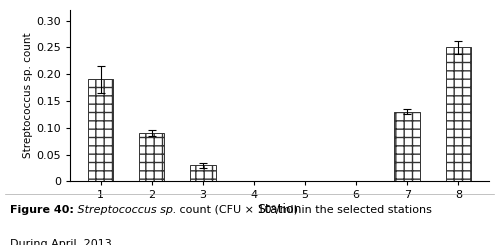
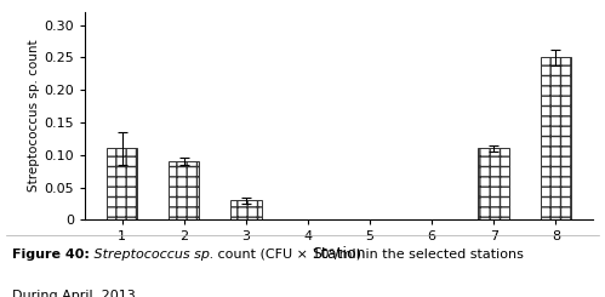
1: 0.19 -> 0.11
7: 0.13 -> 0.11
